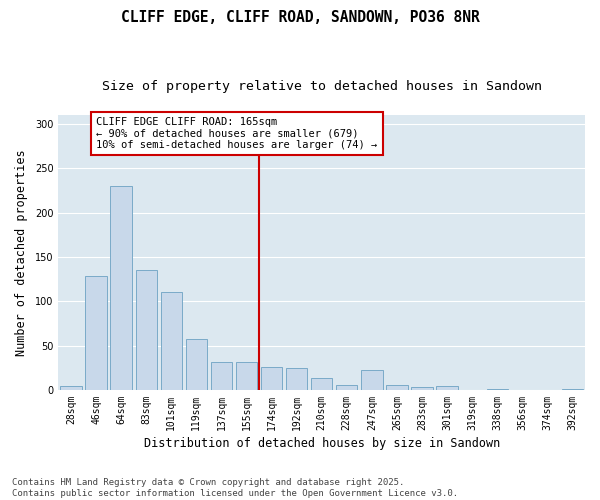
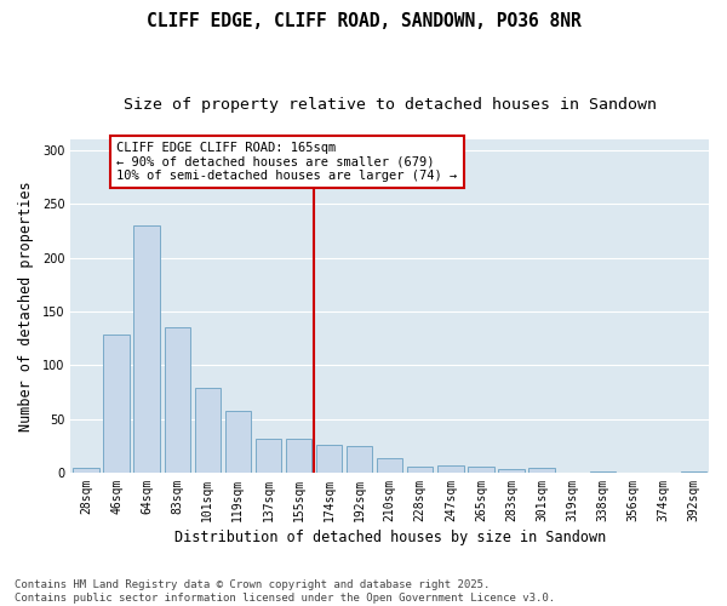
101sqm: 110 -> 79
247sqm: 22 -> 7
